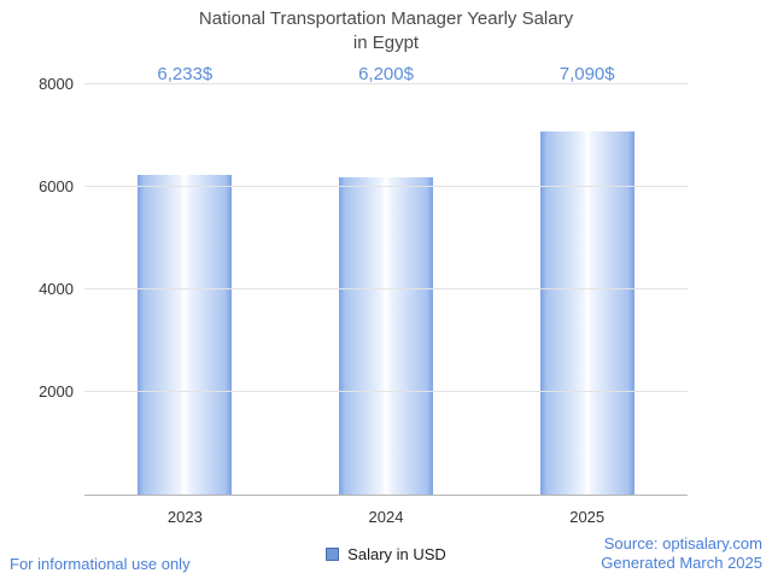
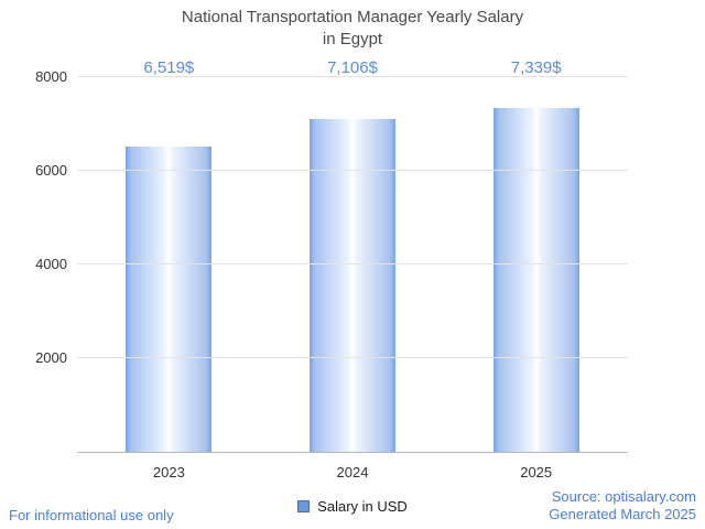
2023: 6,233 -> 6,519
2024: 6,200 -> 7,106
2025: 7,090 -> 7,339
